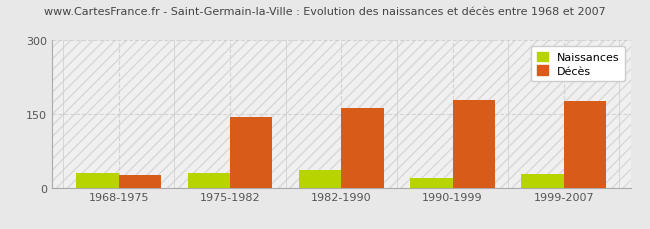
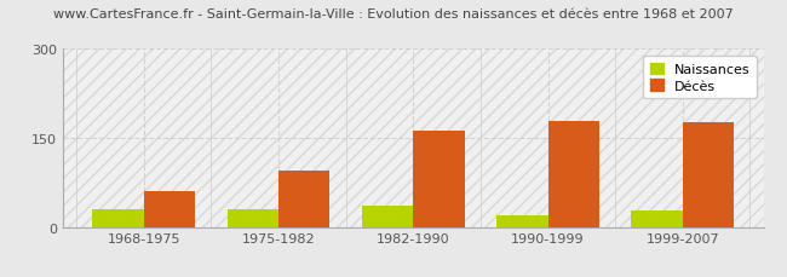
Décès/1968-1975: 25 -> 60
Décès/1975-1982: 143 -> 95
